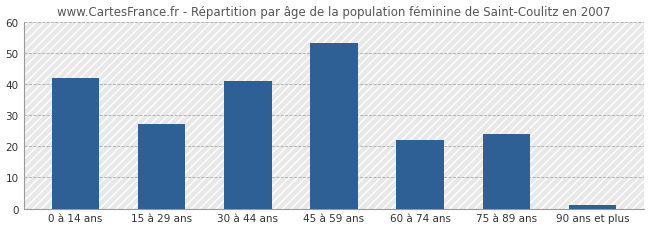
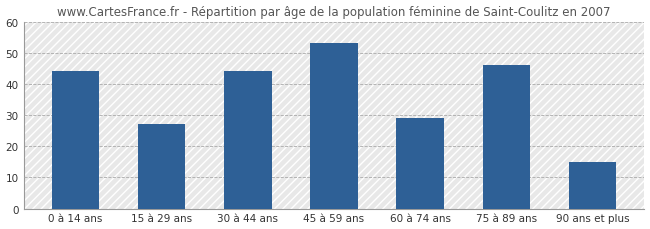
0 à 14 ans: 42 -> 44
30 à 44 ans: 41 -> 44
60 à 74 ans: 22 -> 29
75 à 89 ans: 24 -> 46
90 ans et plus: 1 -> 15
